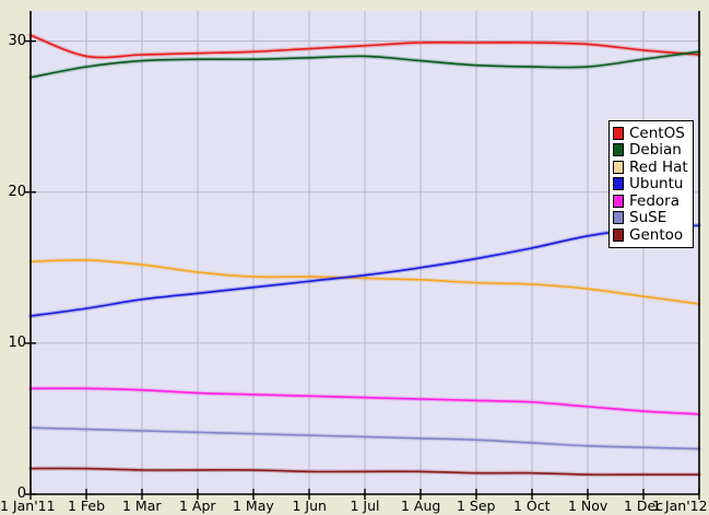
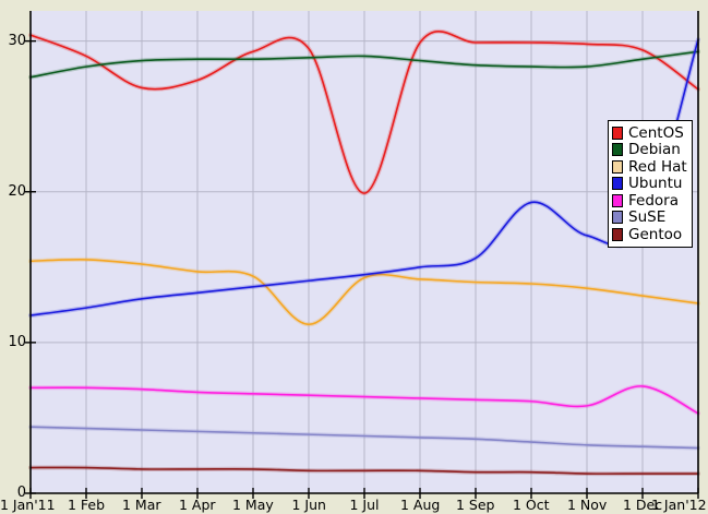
CentOS/1 Mar: 29.1 -> 26.9
CentOS/1 Apr: 29.2 -> 27.4
Red Hat/1 Jun: 14.4 -> 11.2
CentOS/1 Jul: 29.7 -> 19.9
Ubuntu/1 Oct: 16.3 -> 19.3
Fedora/1 Dec: 5.5 -> 7.1
CentOS/1 Jan'12: 29.1 -> 26.8
Ubuntu/1 Jan'12: 17.8 -> 30.1
